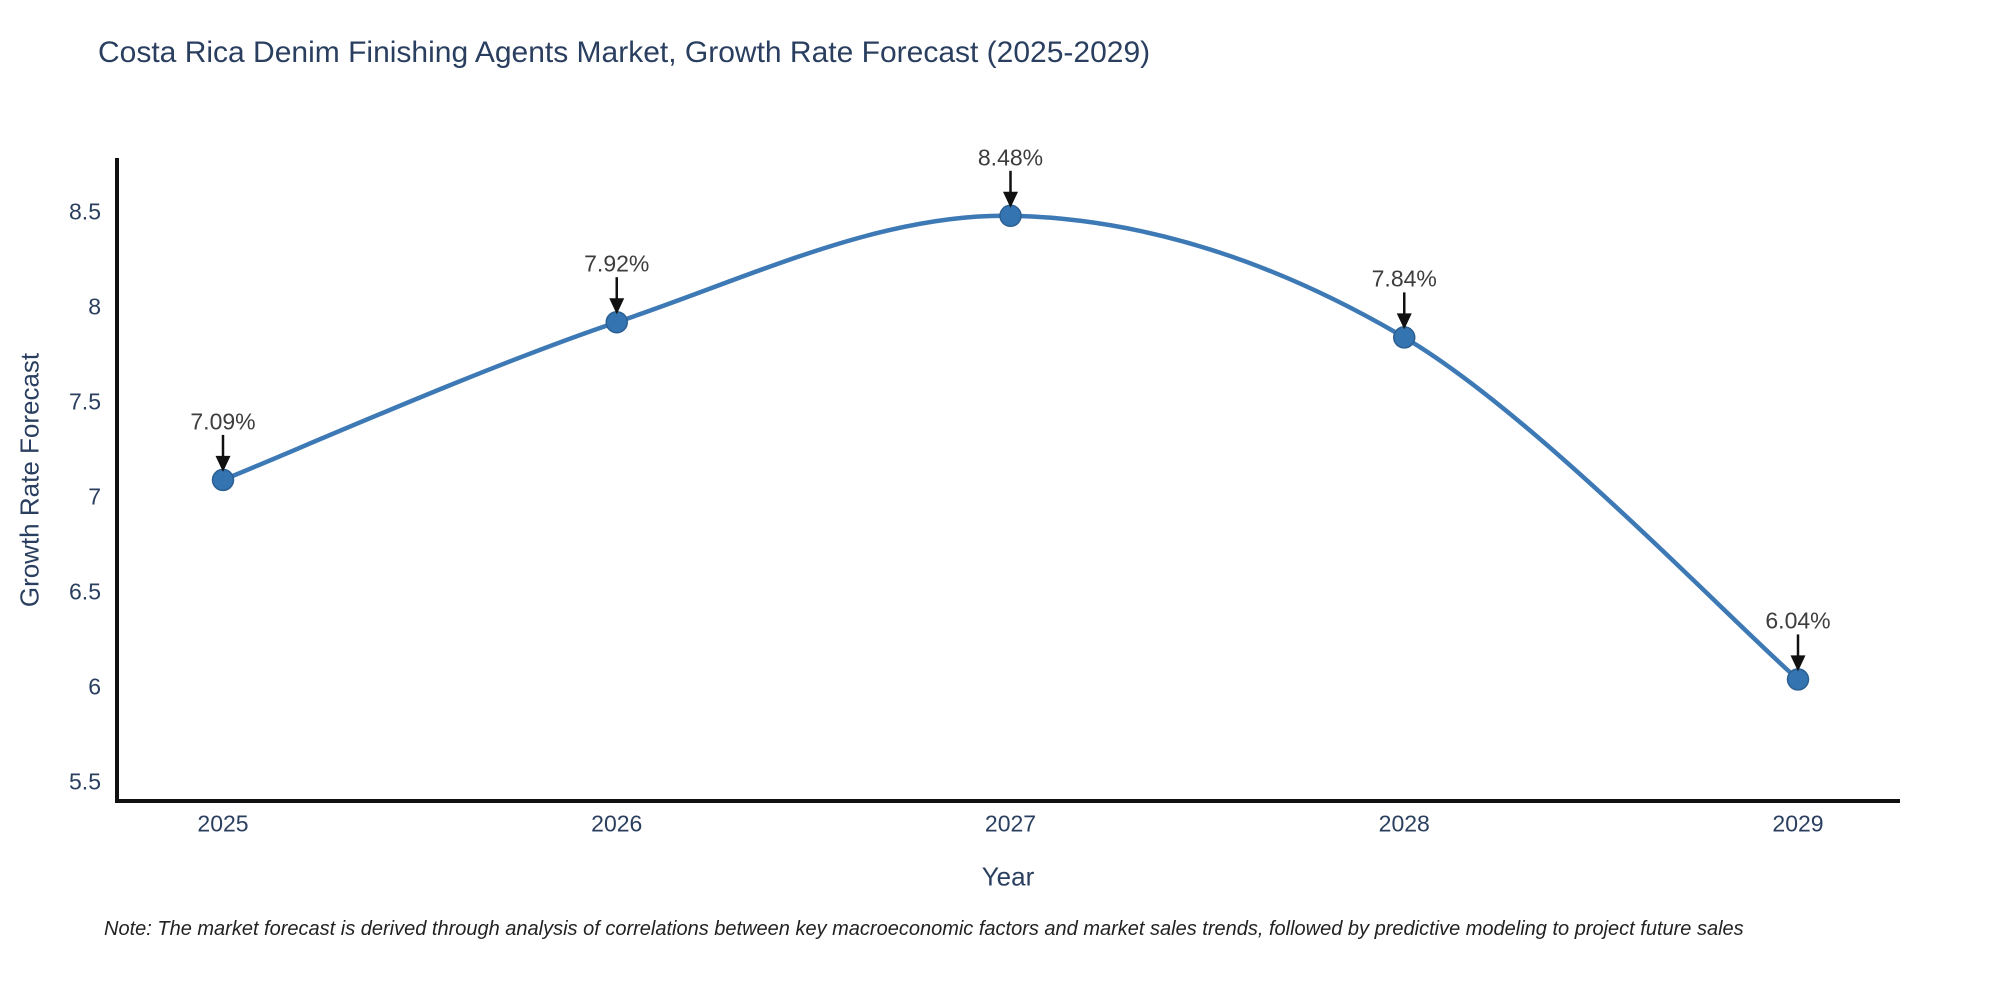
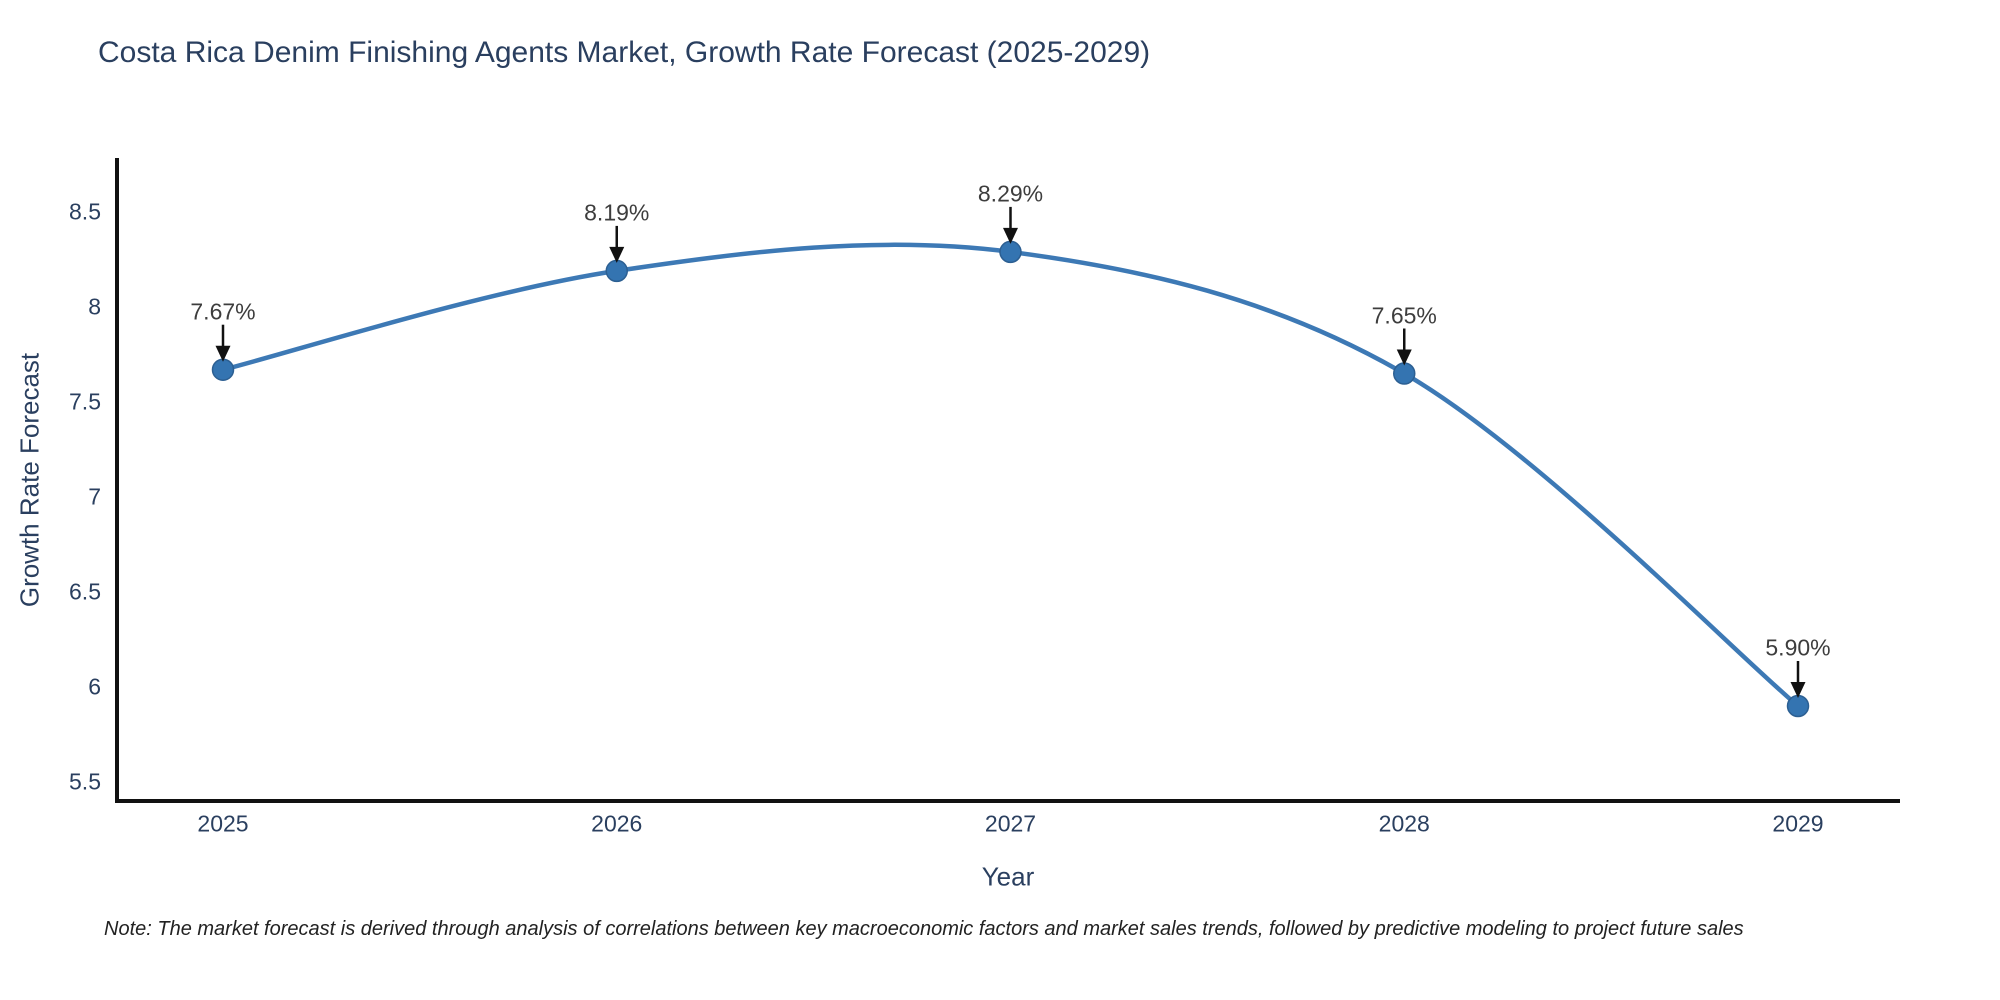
2025: 7.09% -> 7.67%
2026: 7.92% -> 8.19%
2027: 8.48% -> 8.29%
2028: 7.84% -> 7.65%
2029: 6.04% -> 5.90%
